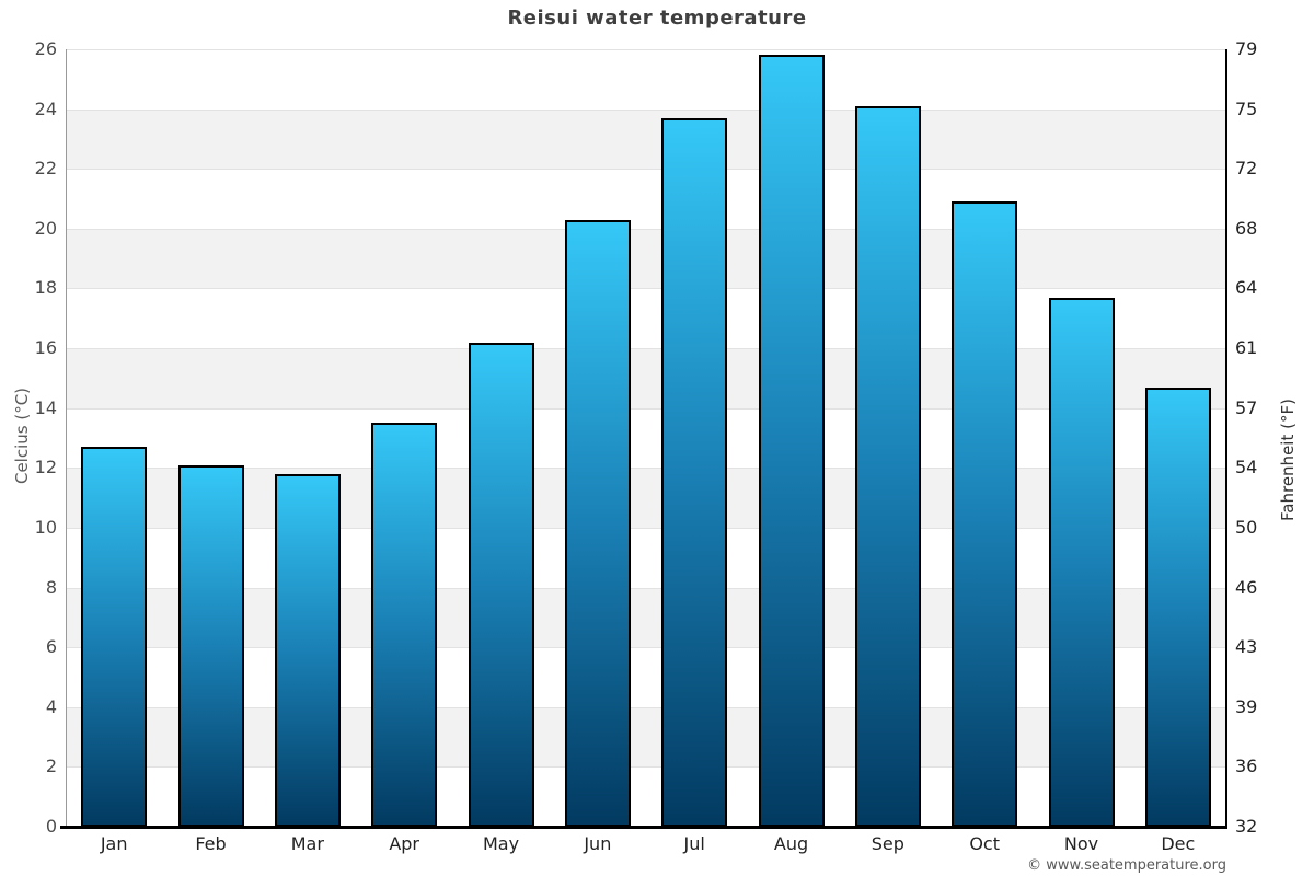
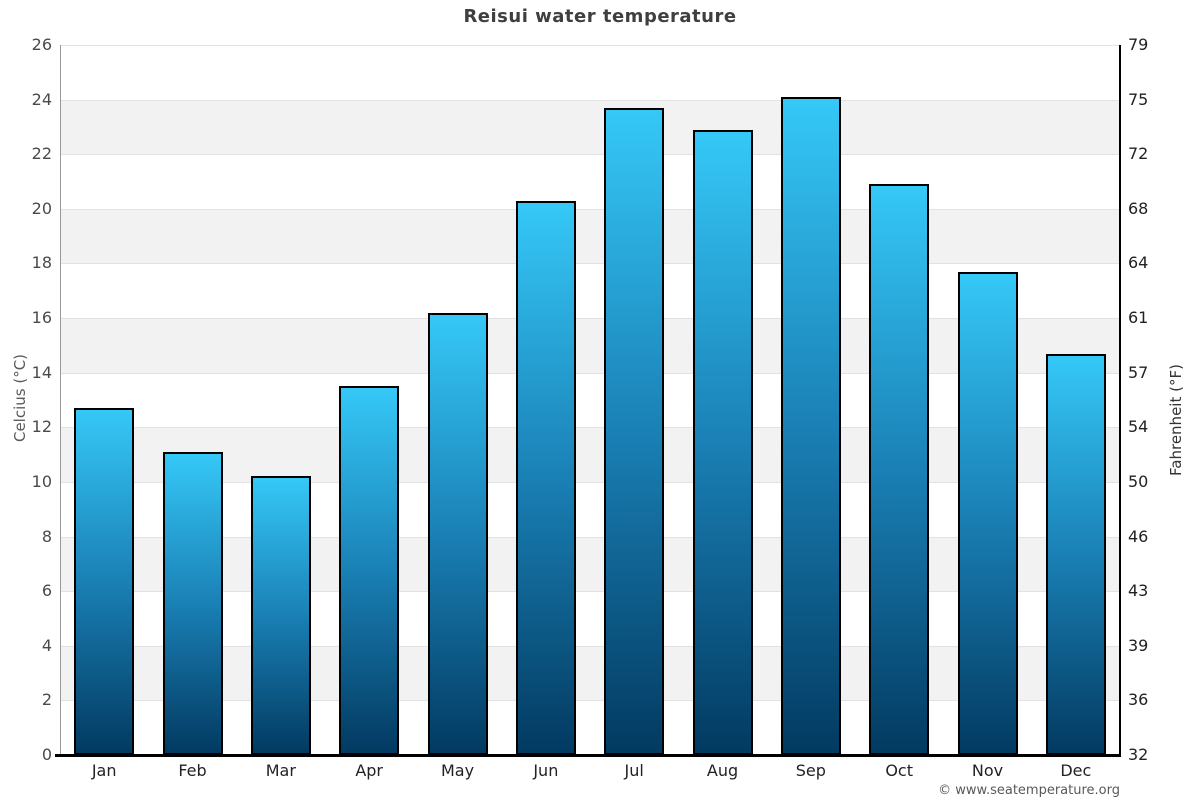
Feb: 12.1 -> 11.1
Mar: 11.8 -> 10.2
Aug: 25.8 -> 22.9
